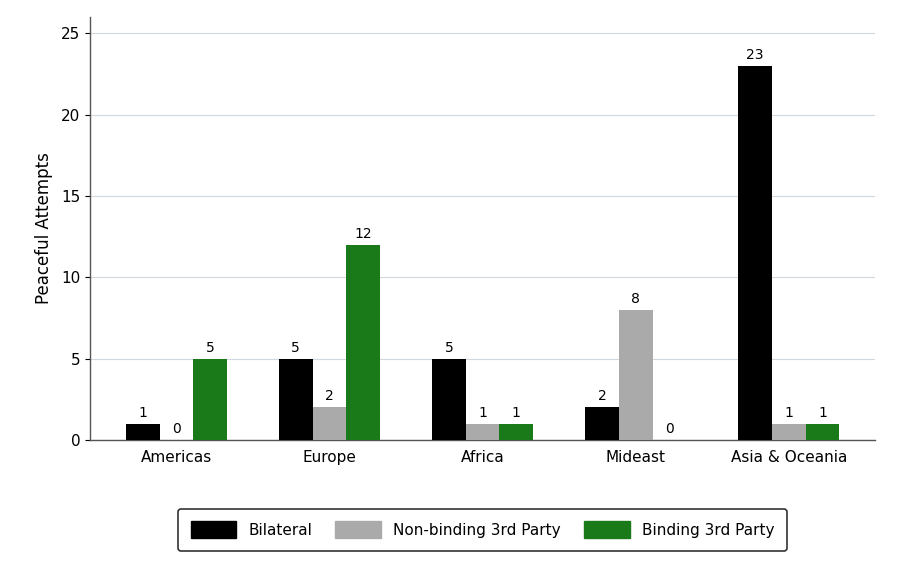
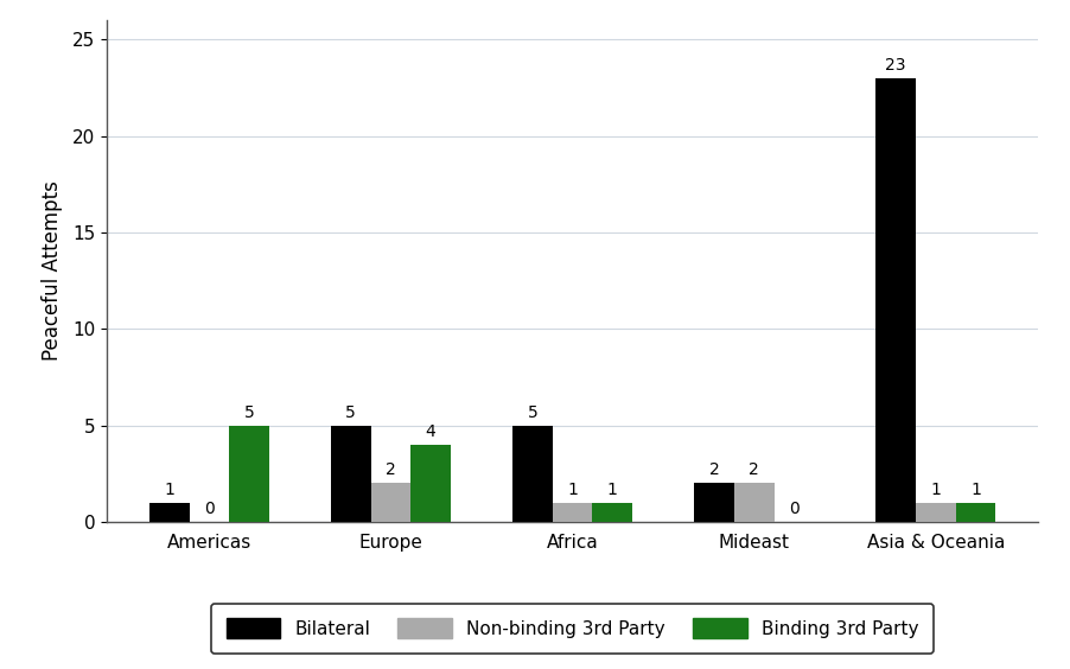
Binding 3rd Party/Europe: 12 -> 4
Non-binding 3rd Party/Mideast: 8 -> 2
